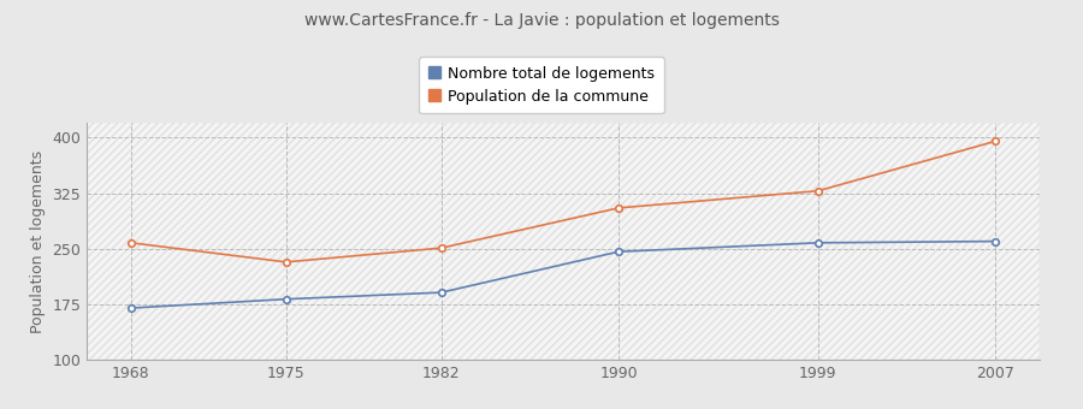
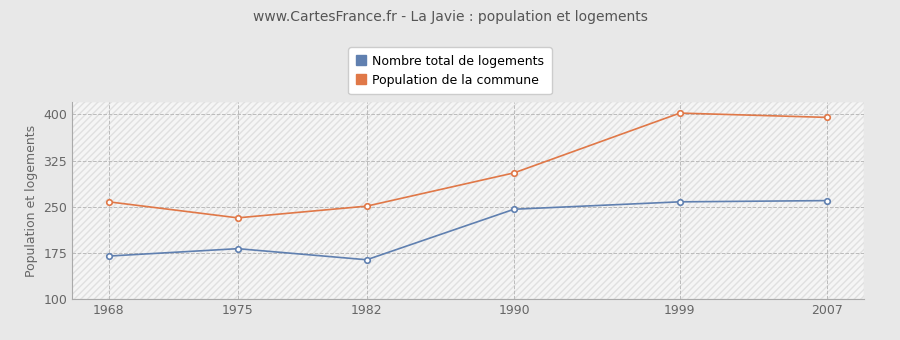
Nombre total de logements/1982: 191 -> 164
Population de la commune/1999: 328 -> 402
